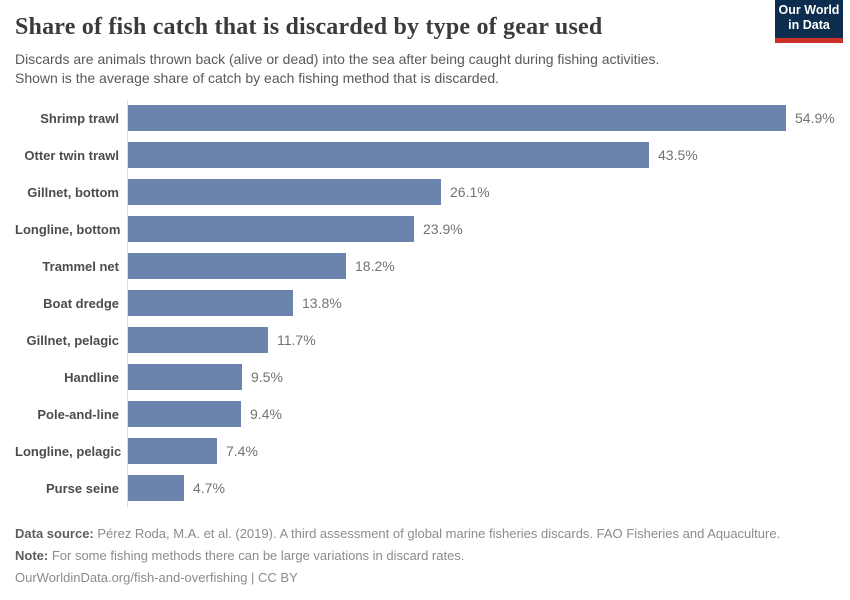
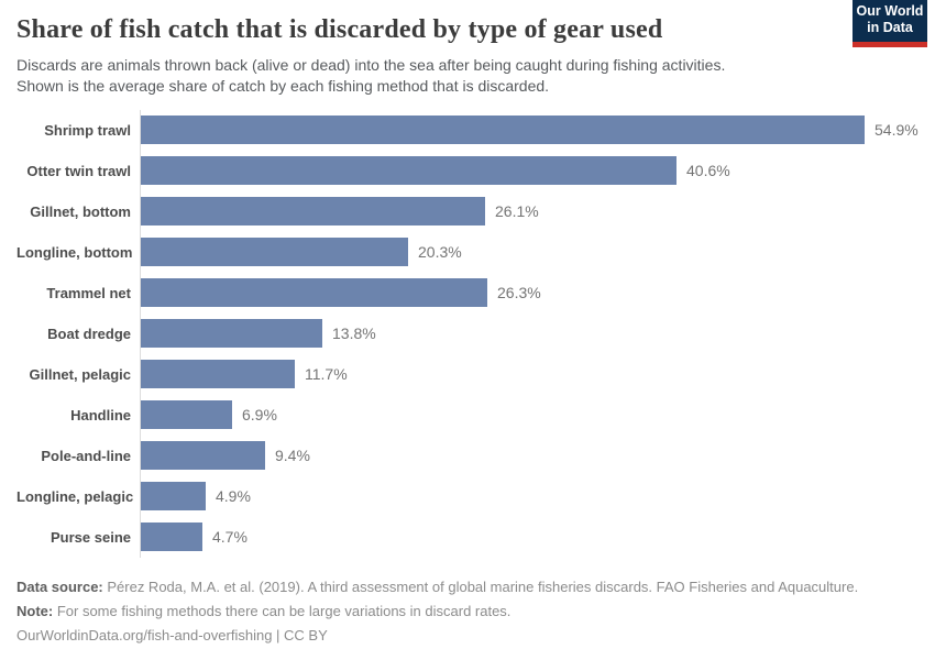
Otter twin trawl: 43.5% -> 40.6%
Longline, bottom: 23.9% -> 20.3%
Trammel net: 18.2% -> 26.3%
Handline: 9.5% -> 6.9%
Longline, pelagic: 7.4% -> 4.9%
